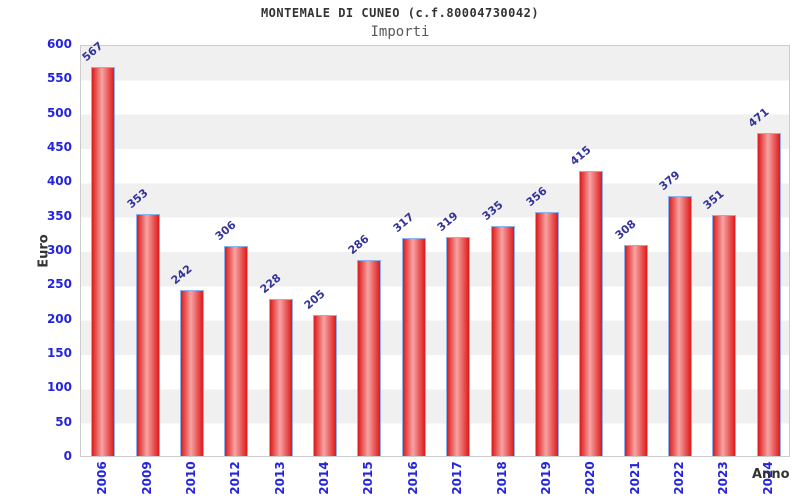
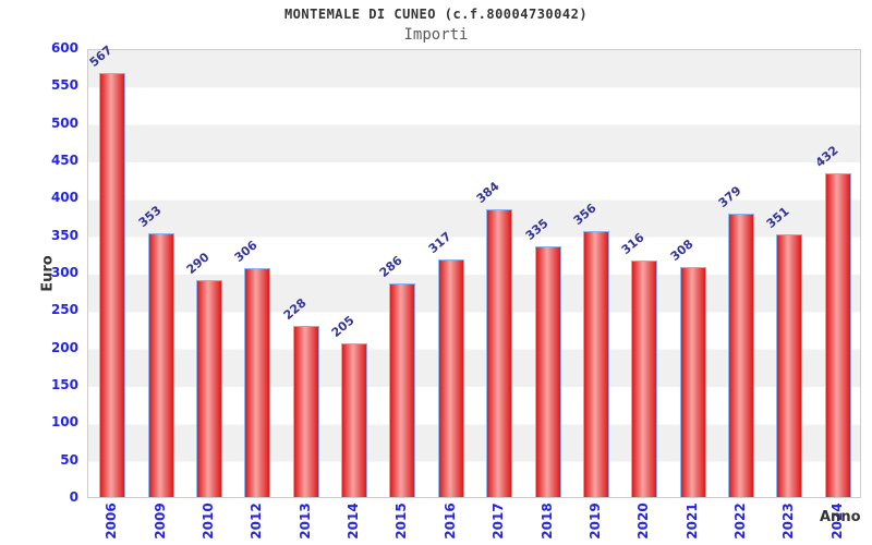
2010: 242 -> 290
2017: 319 -> 384
2020: 415 -> 316
2024: 471 -> 432
